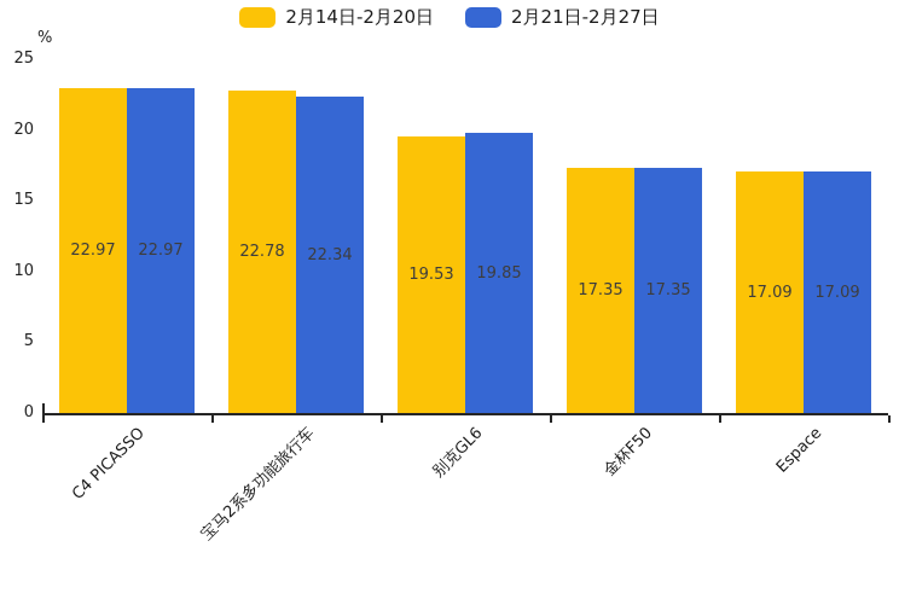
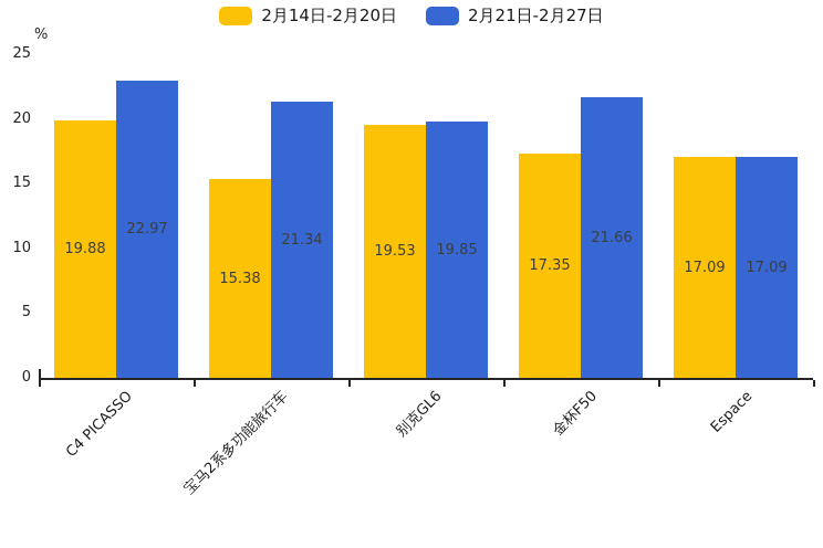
2月14日-2月20日/C4 PICASSO: 22.97 -> 19.88
2月14日-2月20日/宝马2系多功能旅行车: 22.78 -> 15.38
2月21日-2月27日/宝马2系多功能旅行车: 22.34 -> 21.34
2月21日-2月27日/金杯F50: 17.35 -> 21.66
